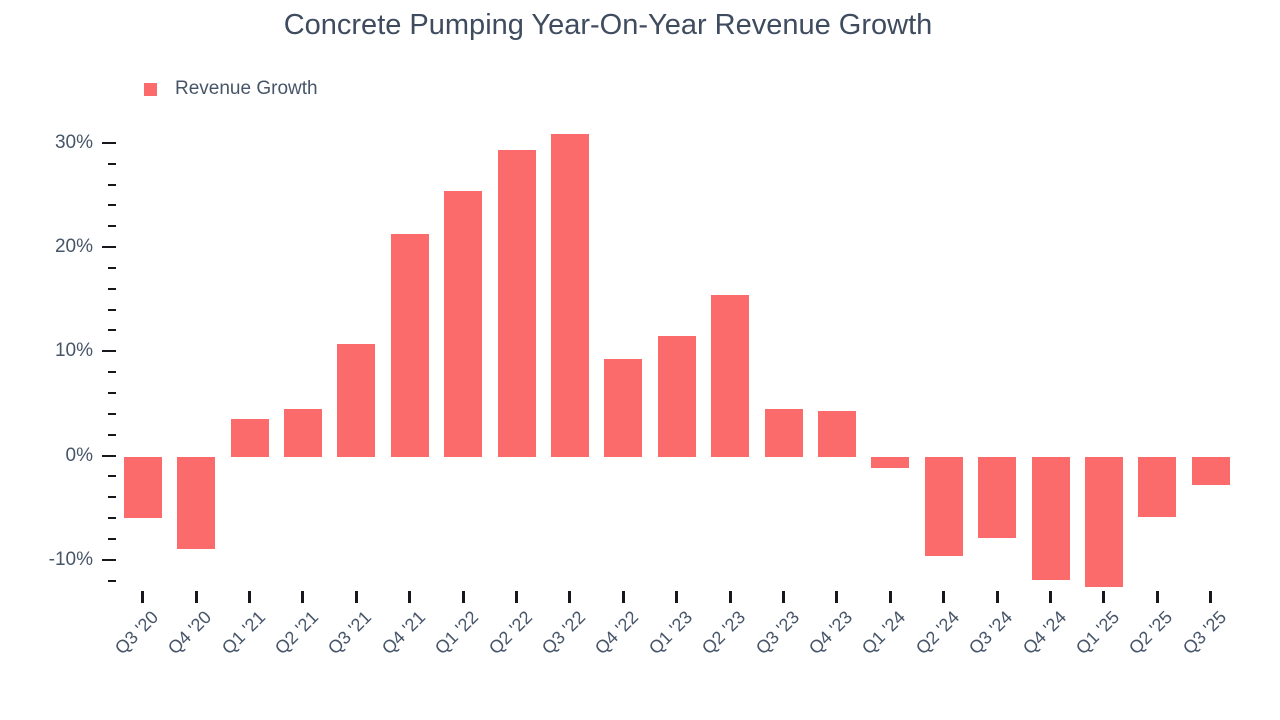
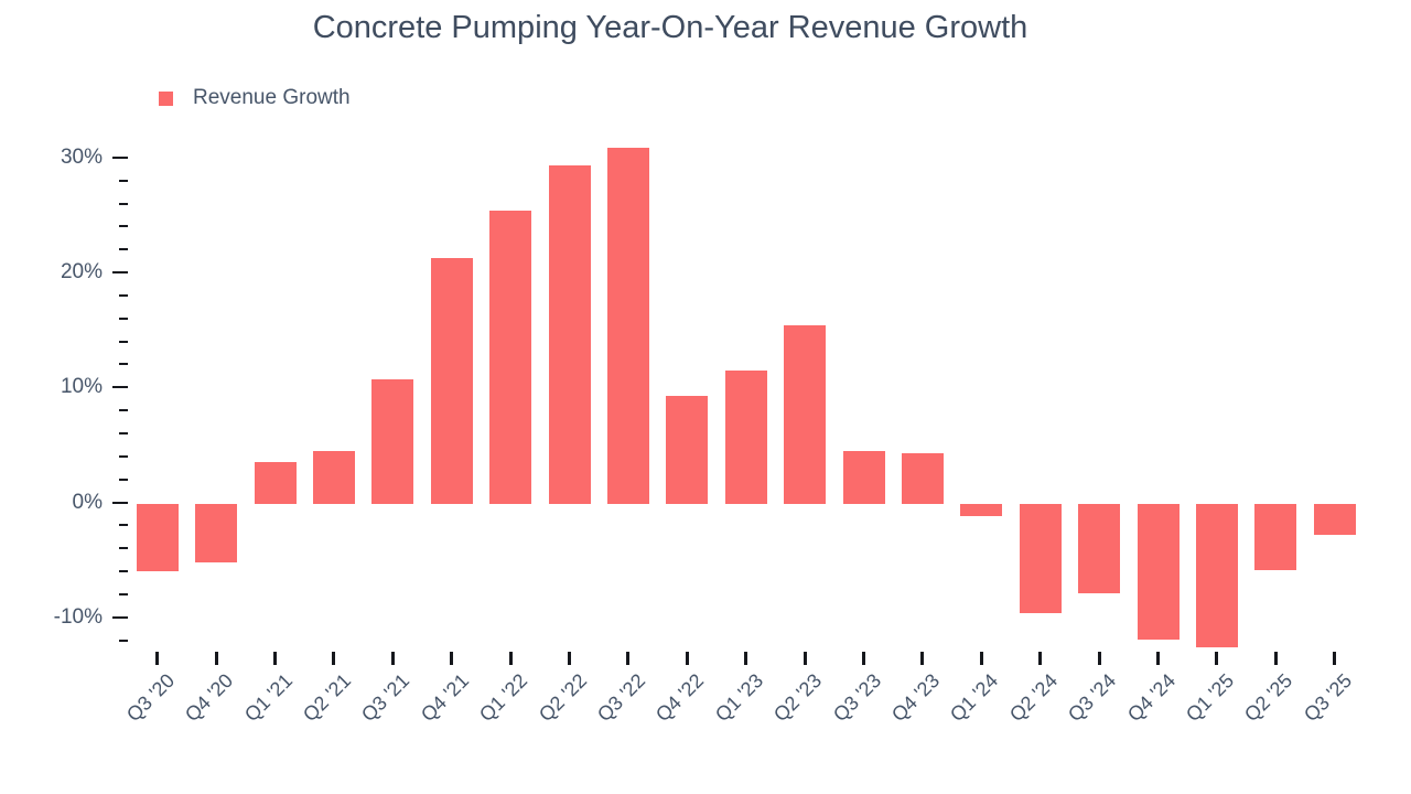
Q4 '20: -8.8% -> -5.1%
